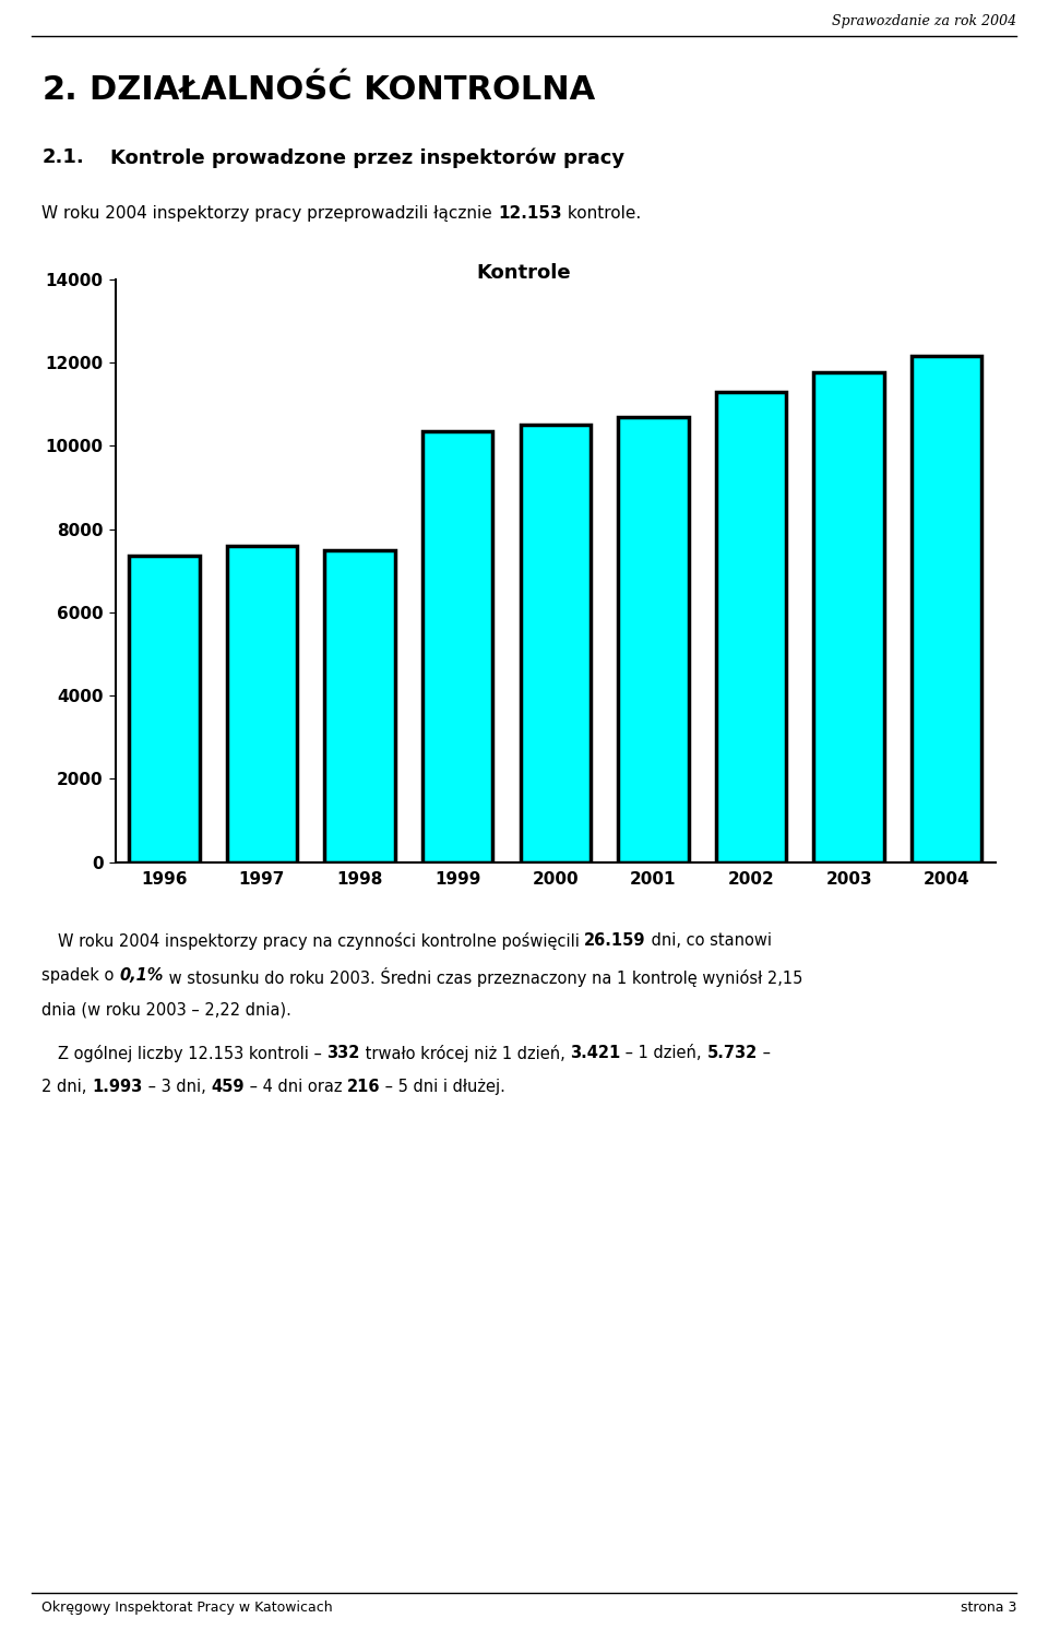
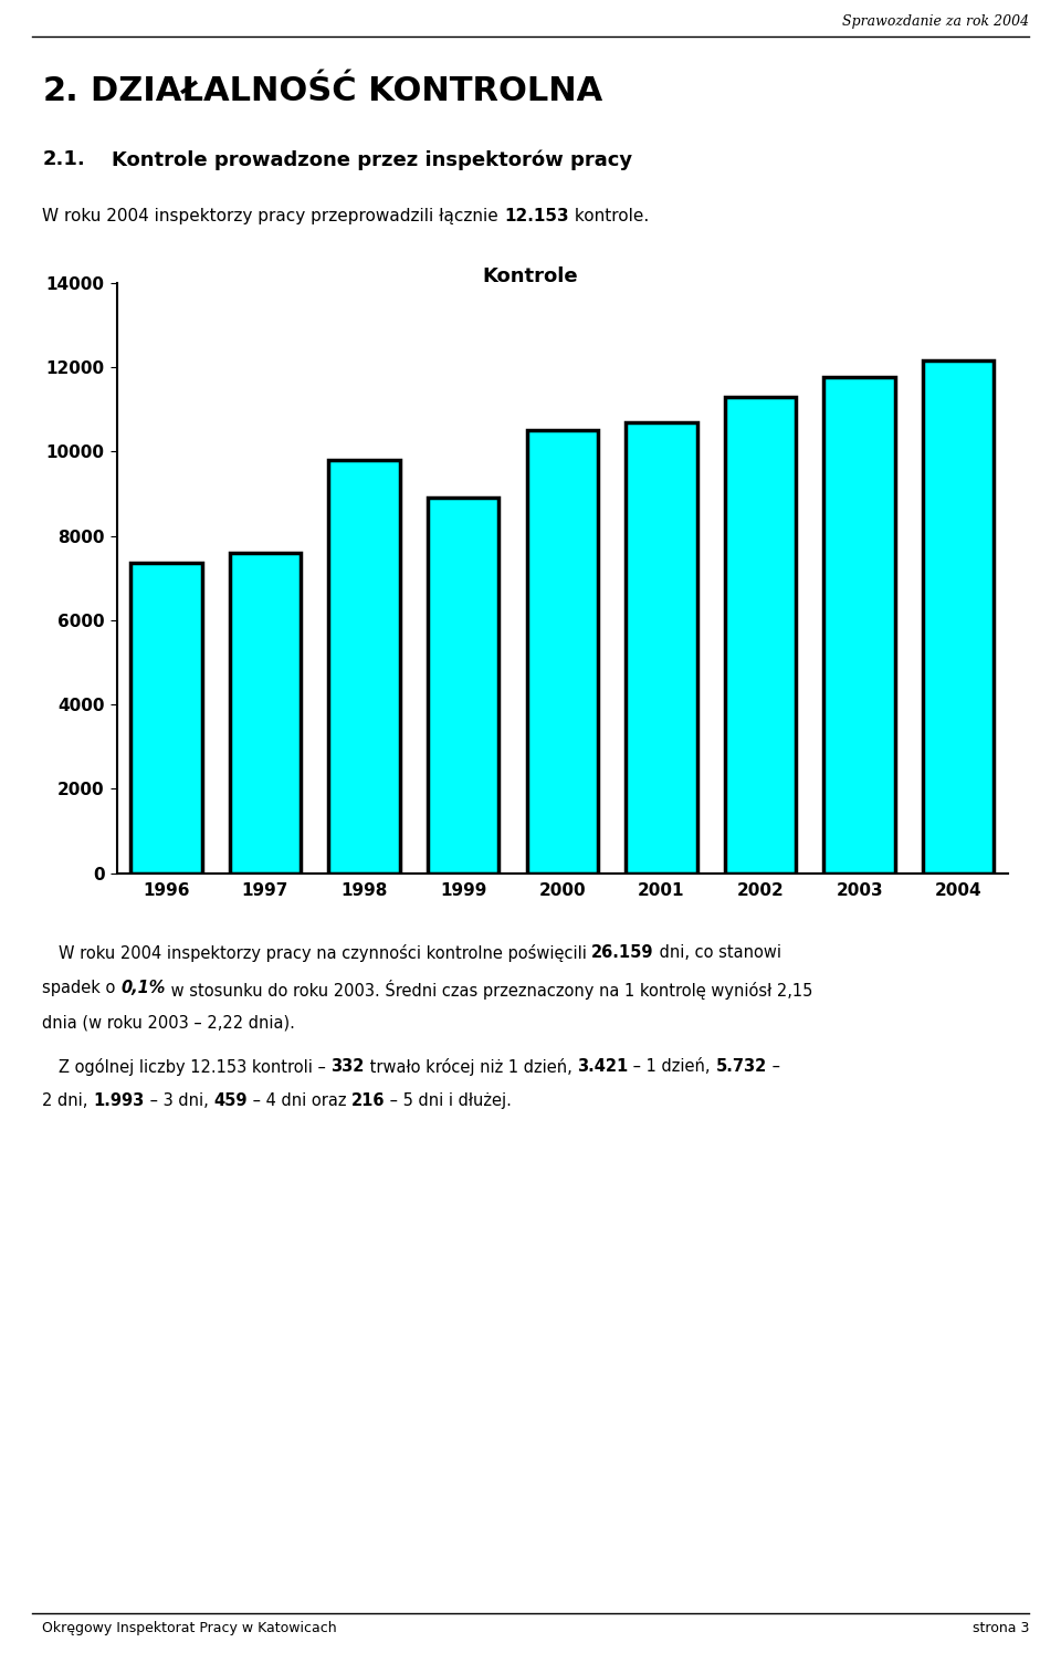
1998: 7500 -> 9800
1999: 10350 -> 8900
